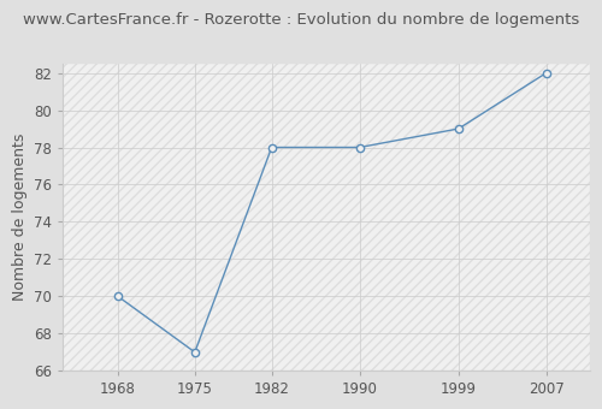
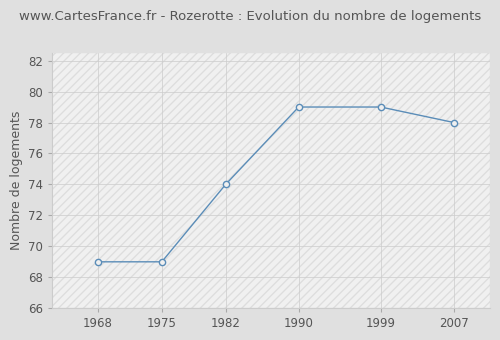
1968: 70 -> 69
1975: 67 -> 69
1982: 78 -> 74
1990: 78 -> 79
2007: 82 -> 78
